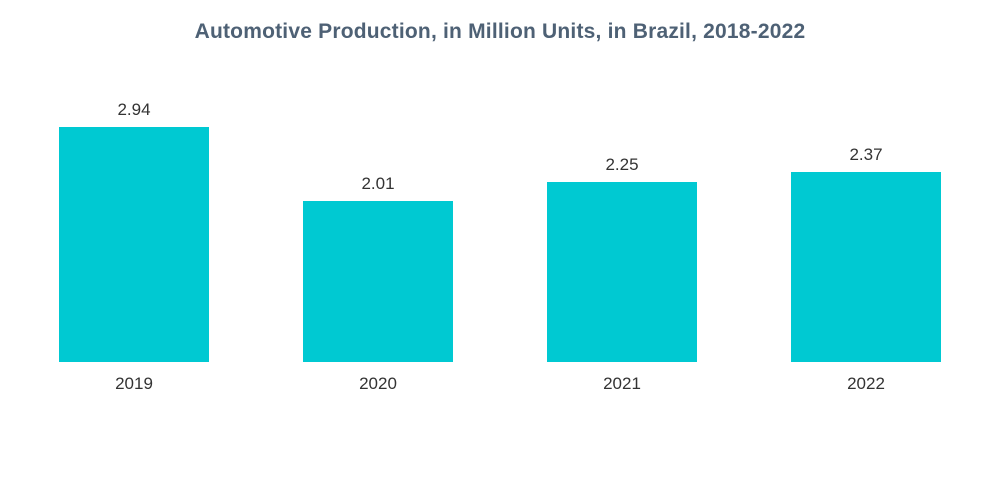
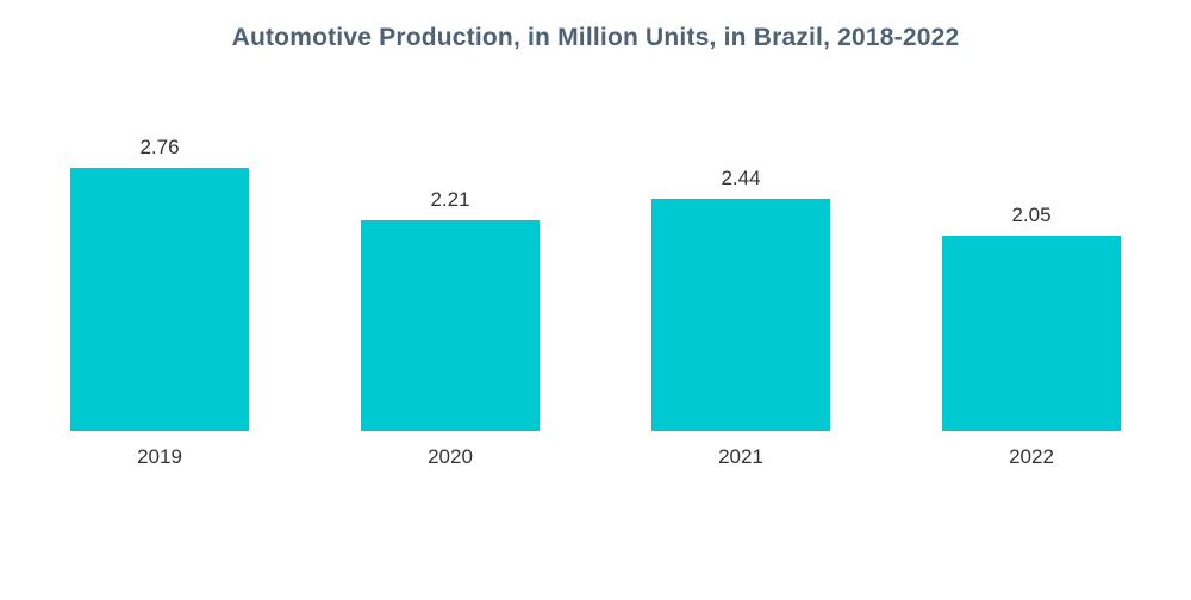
2019: 2.94 -> 2.76
2020: 2.01 -> 2.21
2021: 2.25 -> 2.44
2022: 2.37 -> 2.05
